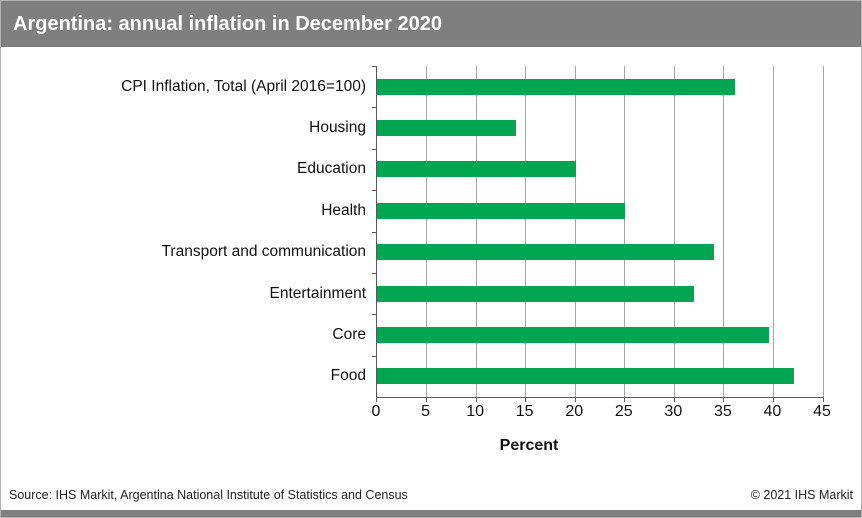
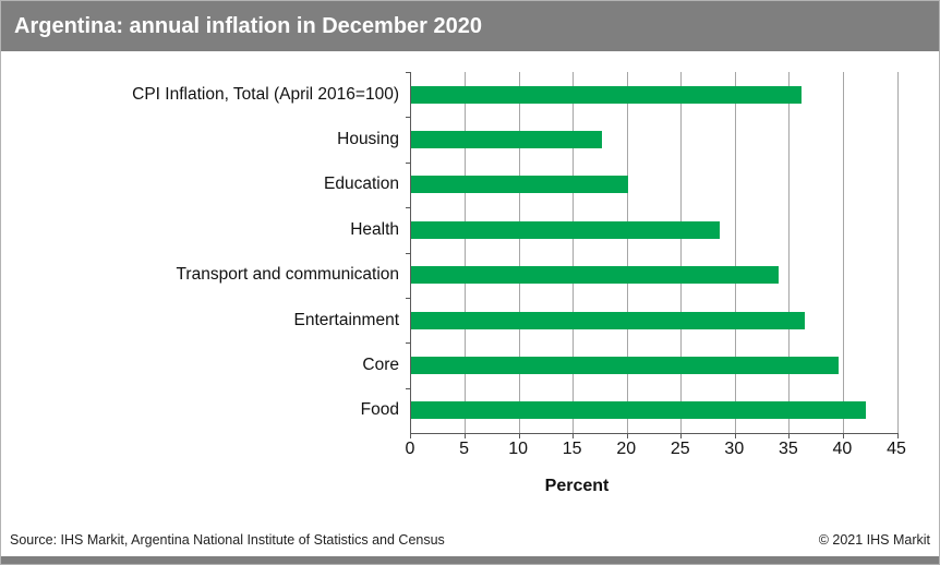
Housing: 14 -> 18
Health: 25 -> 29
Entertainment: 32 -> 36
